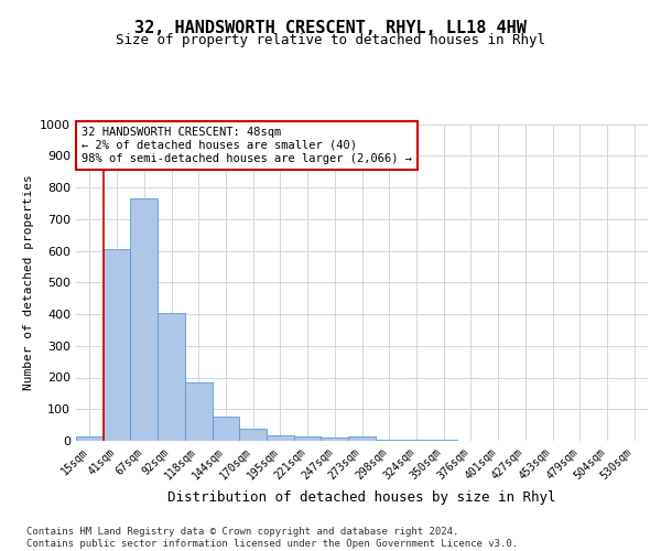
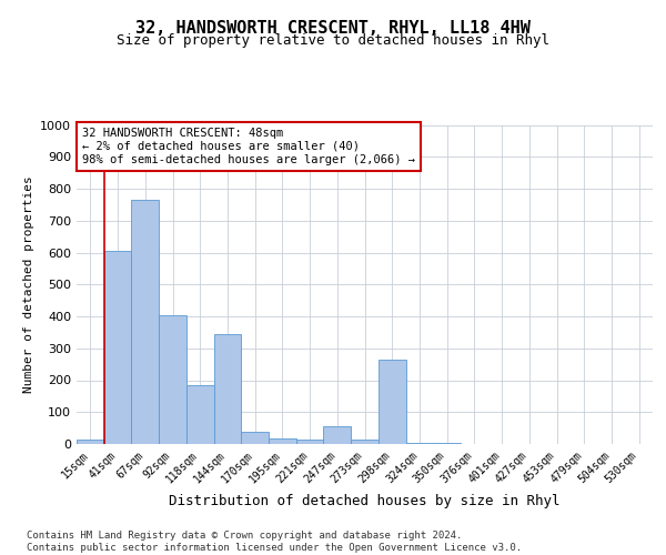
144sqm: 75 -> 345
247sqm: 10 -> 55
298sqm: 5 -> 265
